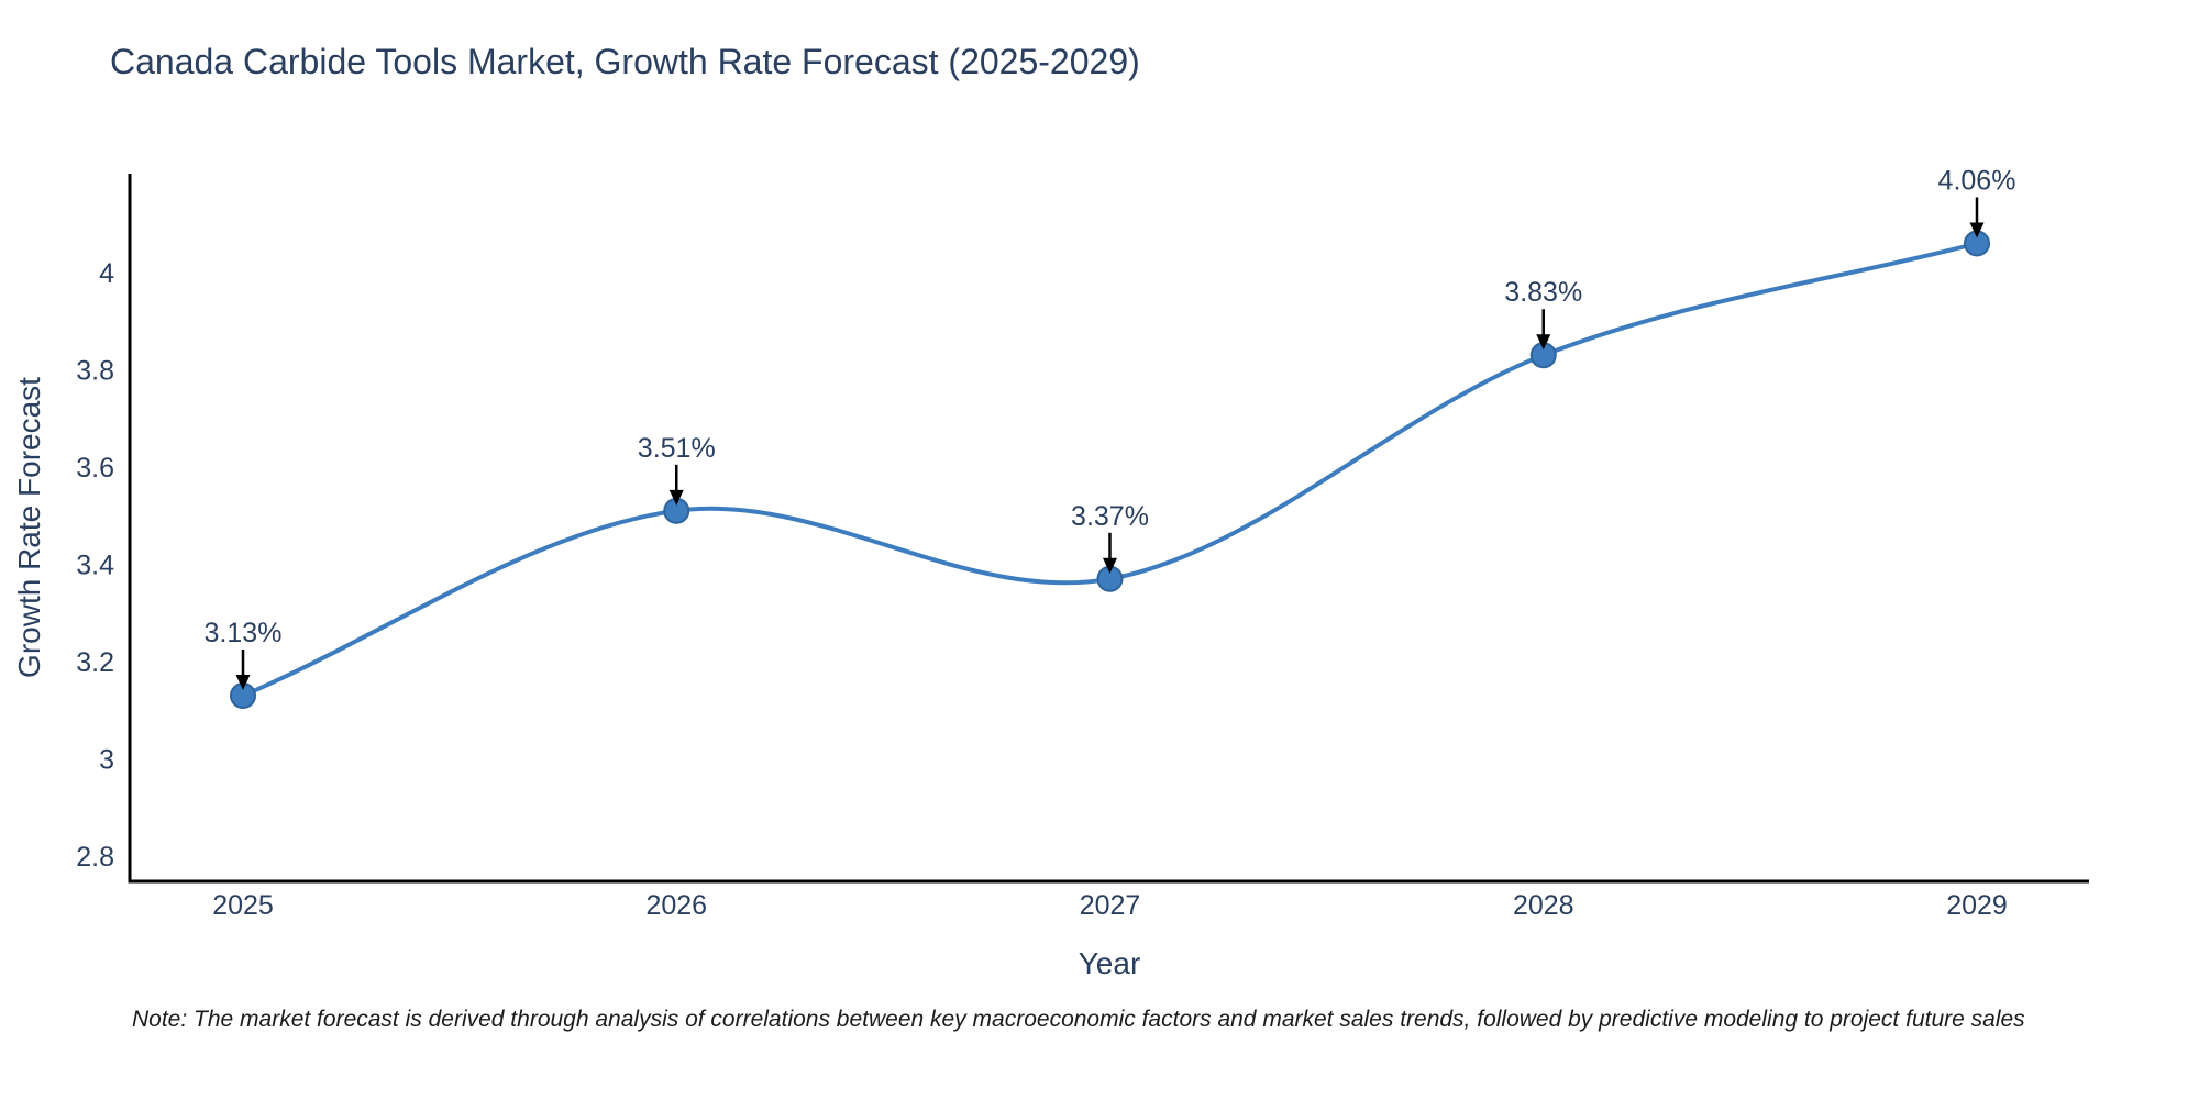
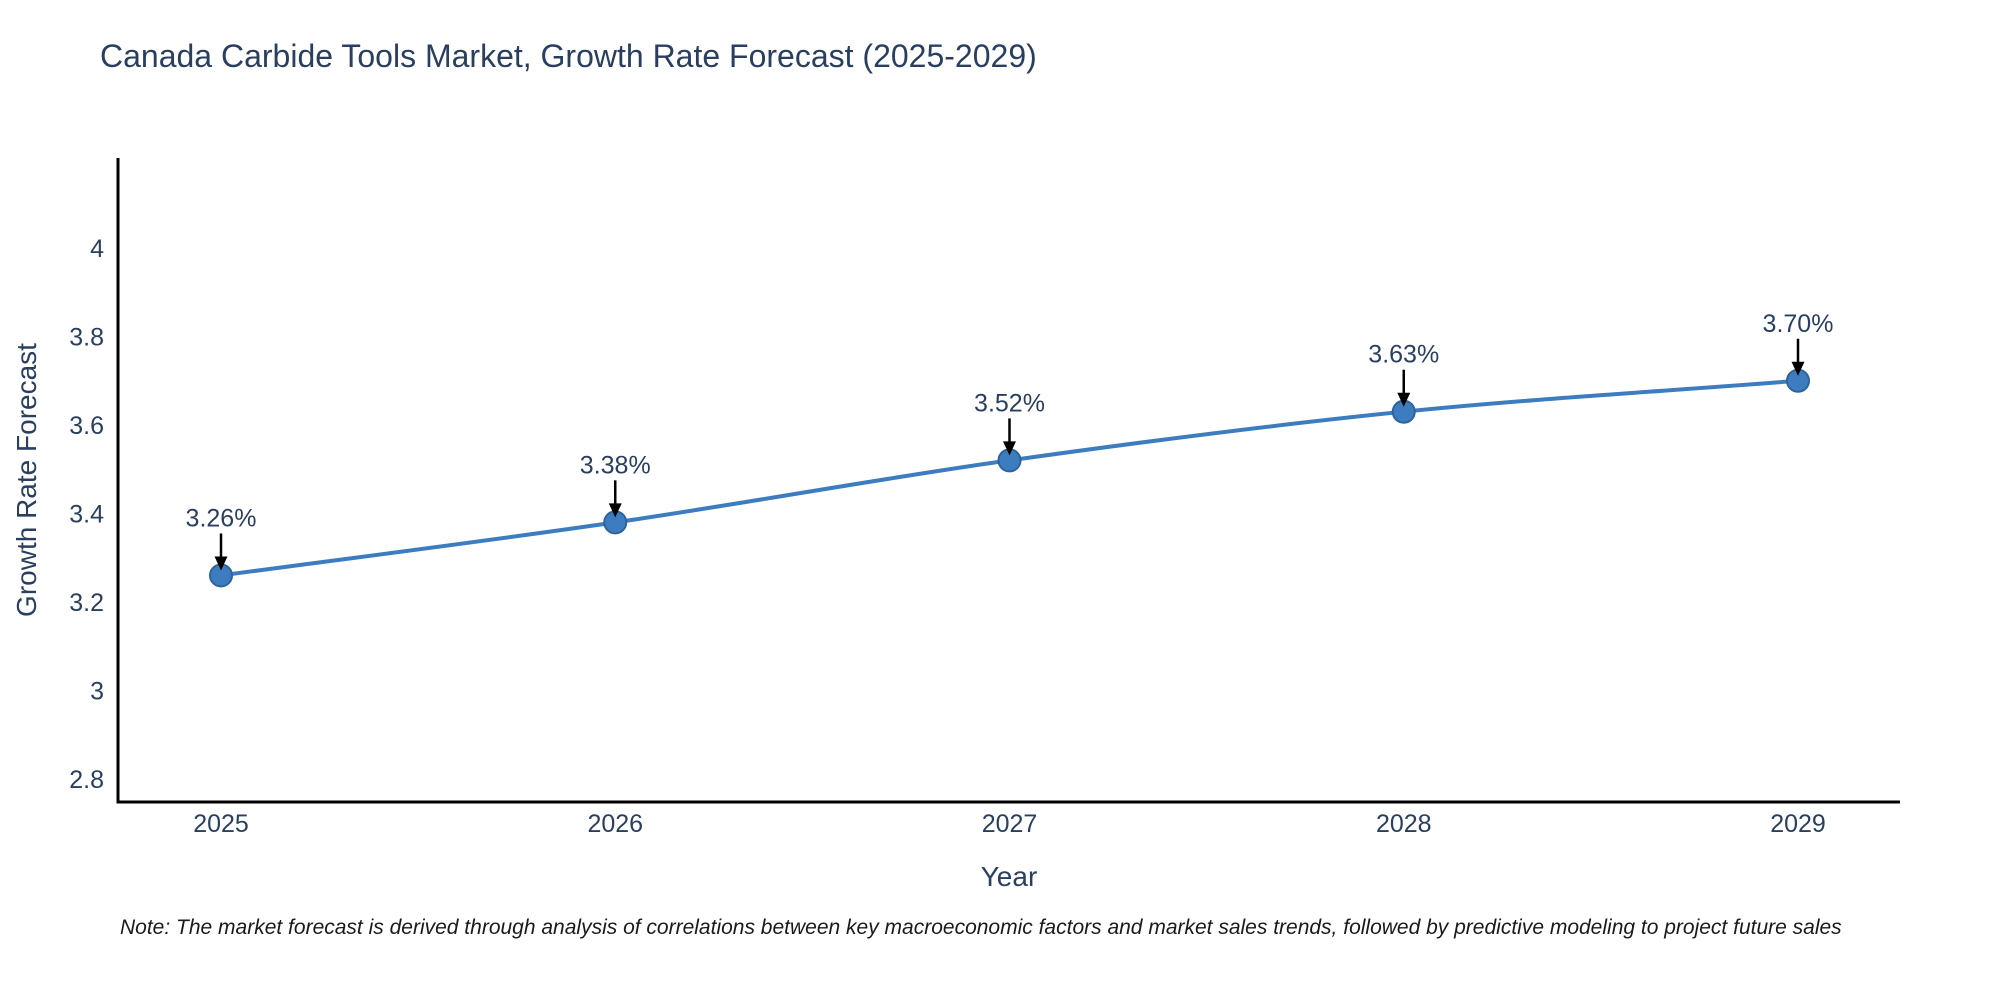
2025: 3.13% -> 3.26%
2026: 3.51% -> 3.38%
2027: 3.37% -> 3.52%
2028: 3.83% -> 3.63%
2029: 4.06% -> 3.70%
